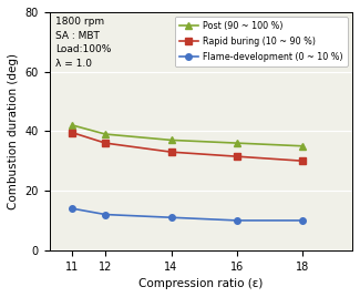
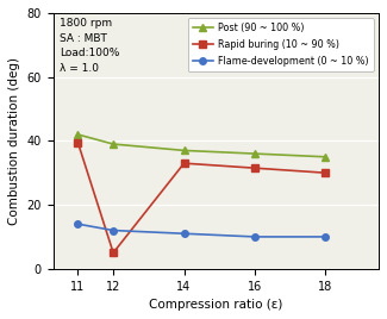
Rapid buring (10 ~ 90 %)/12: 36.0 -> 5.0
